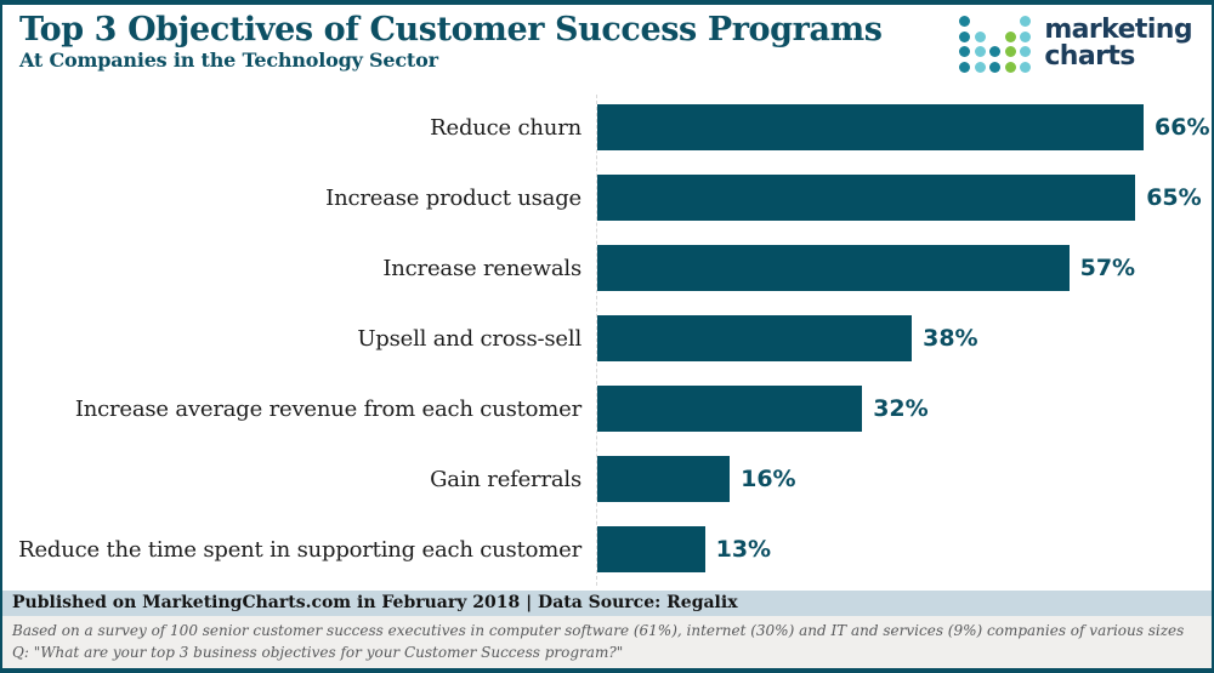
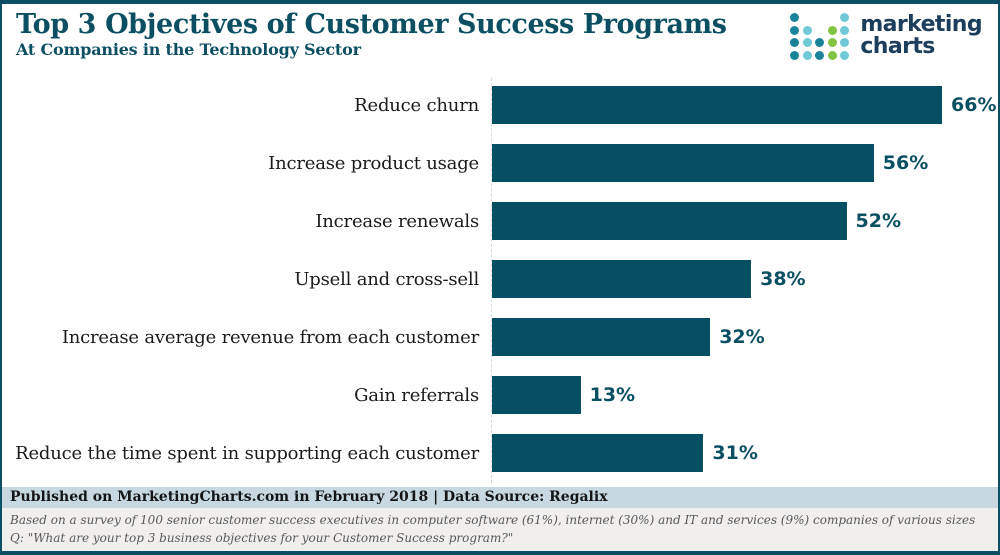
Increase product usage: 65% -> 56%
Increase renewals: 57% -> 52%
Gain referrals: 16% -> 13%
Reduce the time spent in supporting each customer: 13% -> 31%
